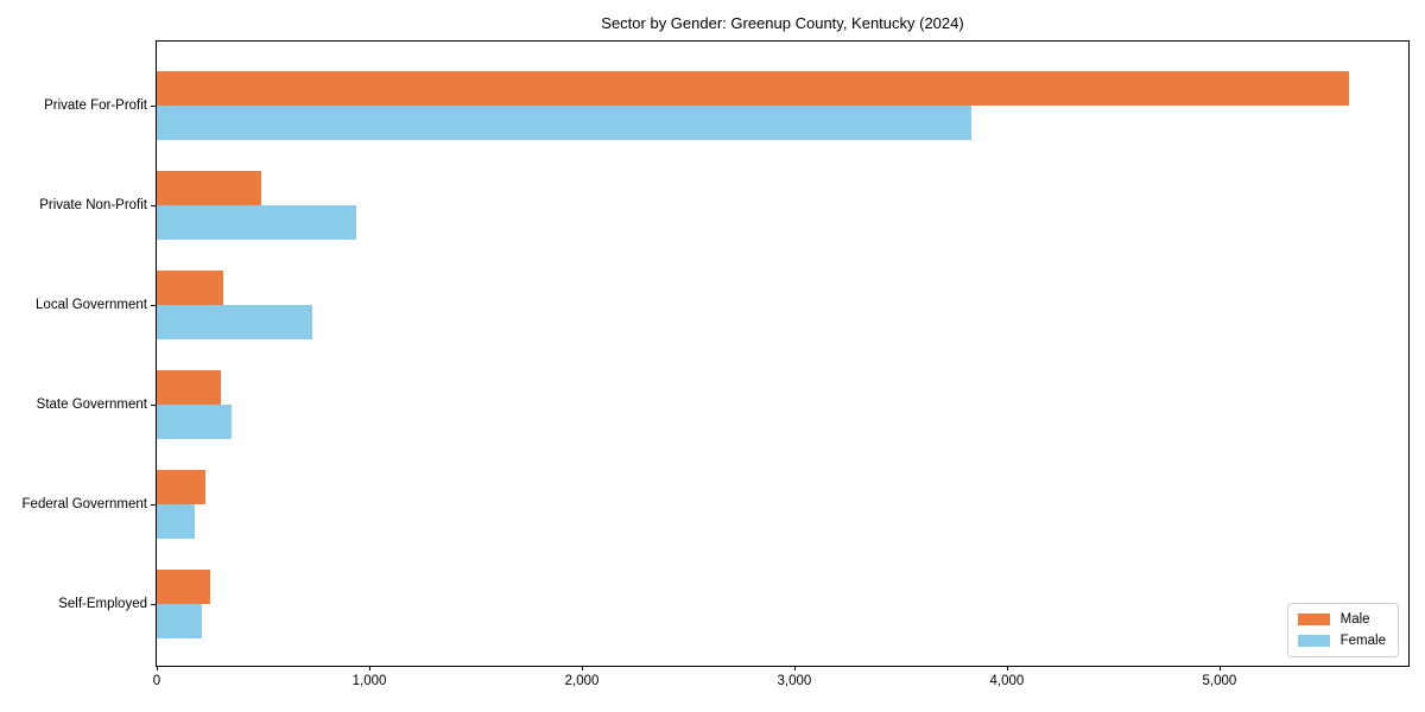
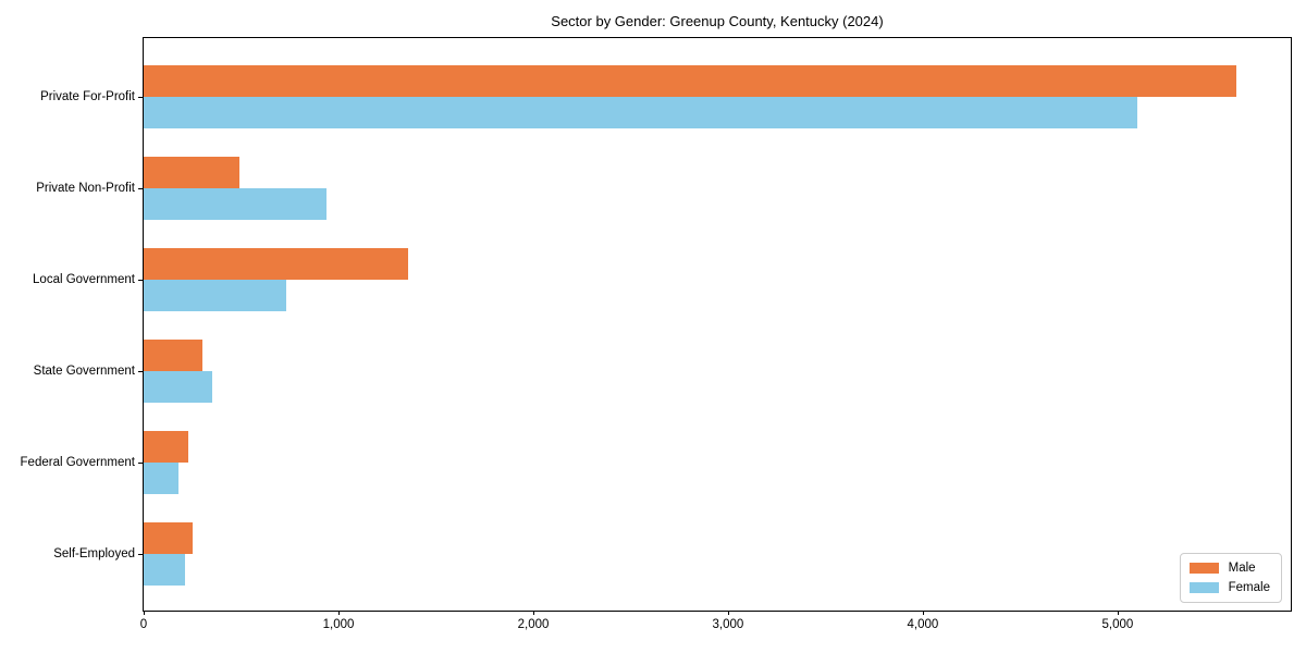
Female/Private For-Profit: 3830 -> 5100
Male/Local Government: 320 -> 1360
